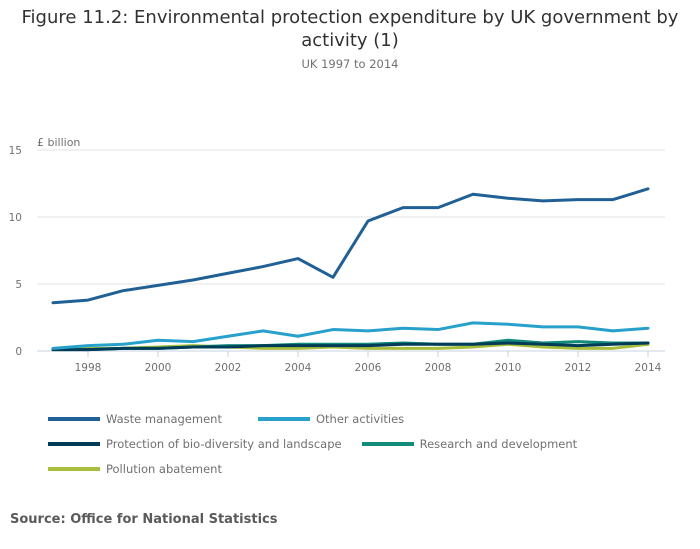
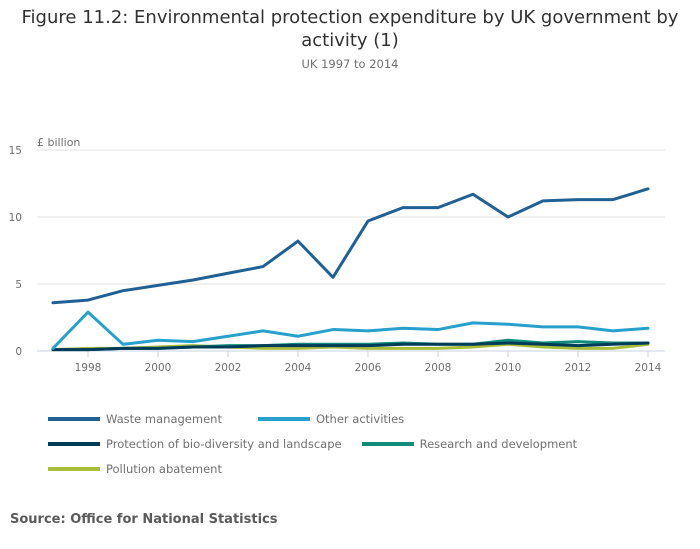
Other activities/1998: 0.4 -> 2.9
Waste management/2004: 6.9 -> 8.2
Waste management/2010: 11.4 -> 10.0
